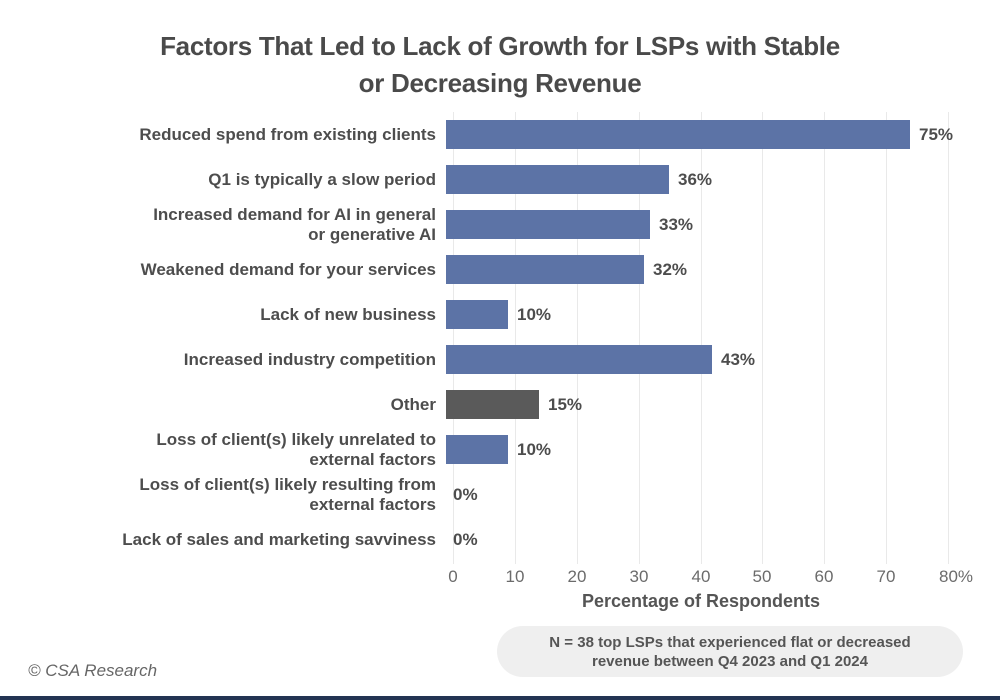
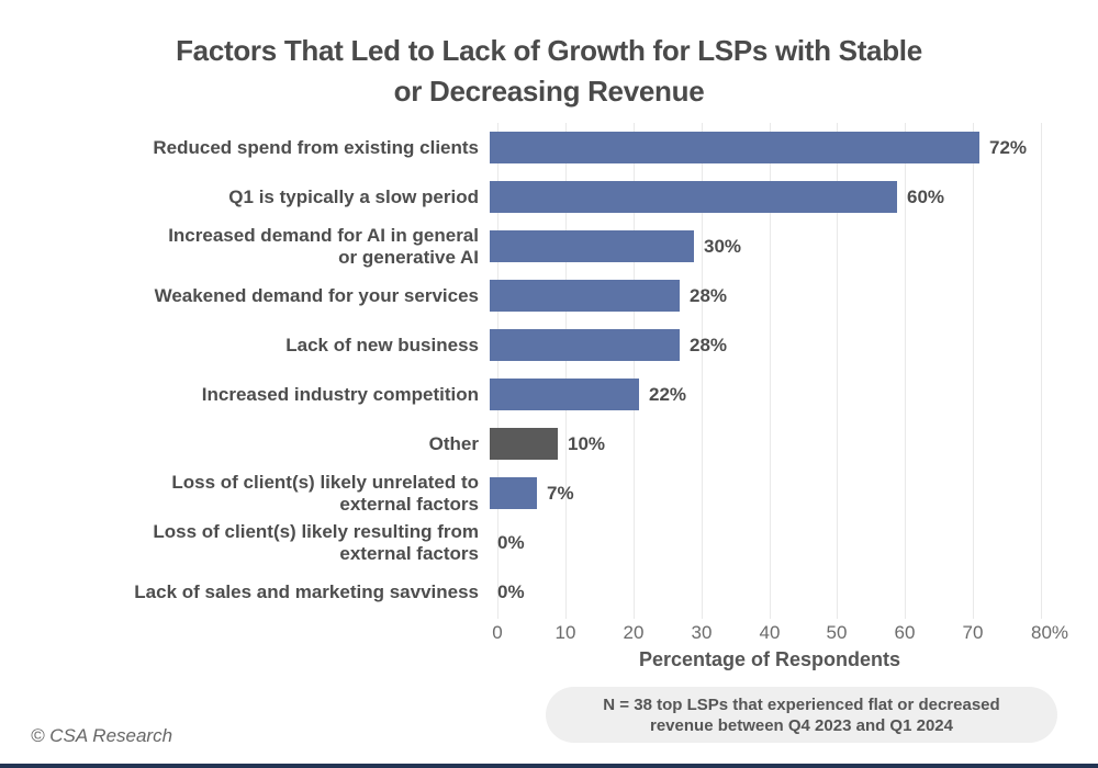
Reduced spend from existing clients: 75% -> 72%
Q1 is typically a slow period: 36% -> 60%
Increased demand for AI in general or generative AI: 33% -> 30%
Weakened demand for your services: 32% -> 28%
Lack of new business: 10% -> 28%
Increased industry competition: 43% -> 22%
Other: 15% -> 10%
Loss of client(s) likely unrelated to external factors: 10% -> 7%
